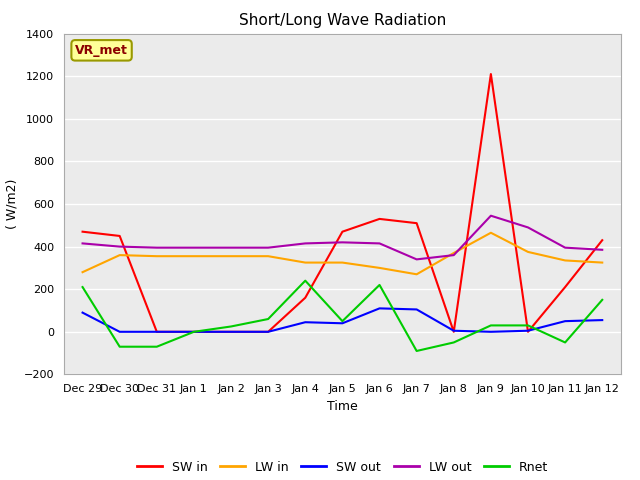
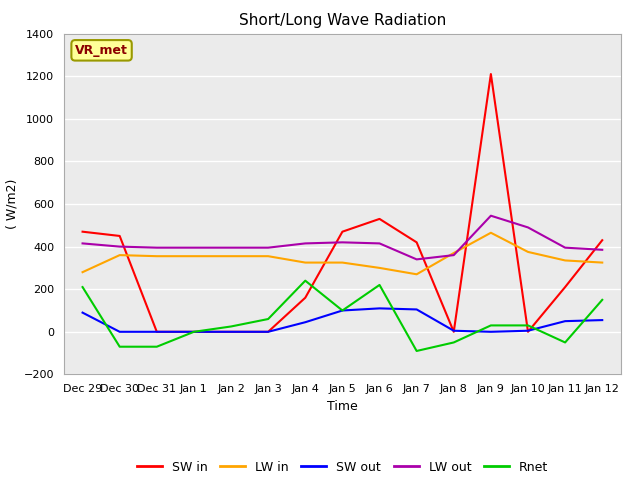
SW out/Jan 5: 40 -> 100
Rnet/Jan 5: 50 -> 100
SW in/Jan 7: 510 -> 420
